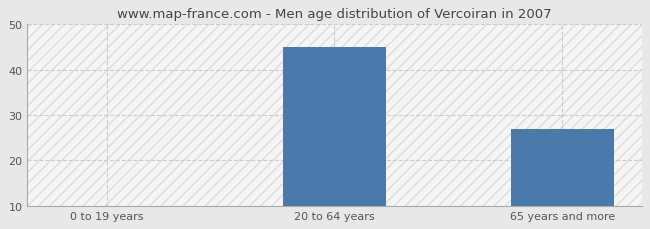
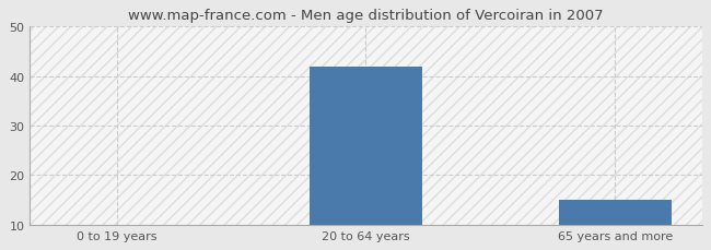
20 to 64 years: 45 -> 42
65 years and more: 27 -> 15
